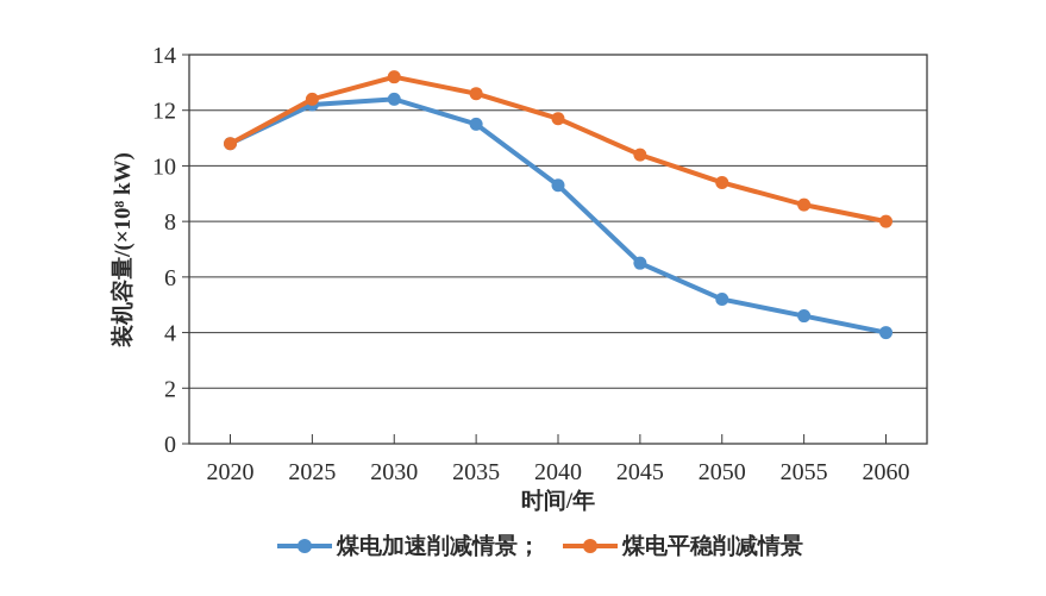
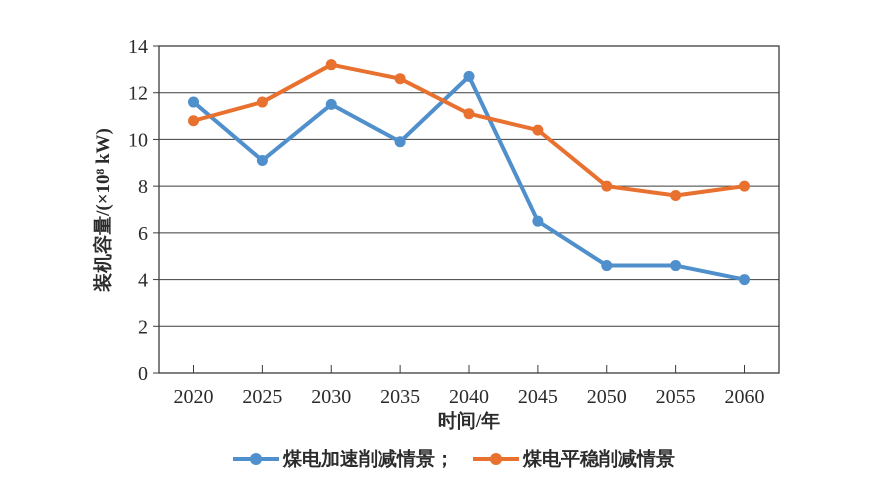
煤电加速削减情景；/2020: 10.8 -> 11.6
煤电加速削减情景；/2025: 12.2 -> 9.1
煤电平稳削减情景/2025: 12.4 -> 11.6
煤电加速削减情景；/2030: 12.4 -> 11.5
煤电加速削减情景；/2035: 11.5 -> 9.9
煤电加速削减情景；/2040: 9.3 -> 12.7
煤电平稳削减情景/2040: 11.7 -> 11.1
煤电加速削减情景；/2050: 5.2 -> 4.6
煤电平稳削减情景/2050: 9.4 -> 8.0
煤电平稳削减情景/2055: 8.6 -> 7.6
